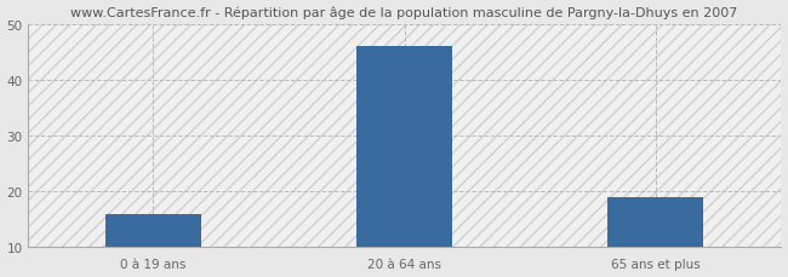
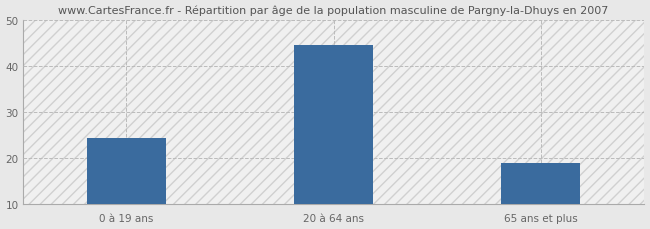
0 à 19 ans: 16.0 -> 24.5
20 à 64 ans: 46.0 -> 44.5
